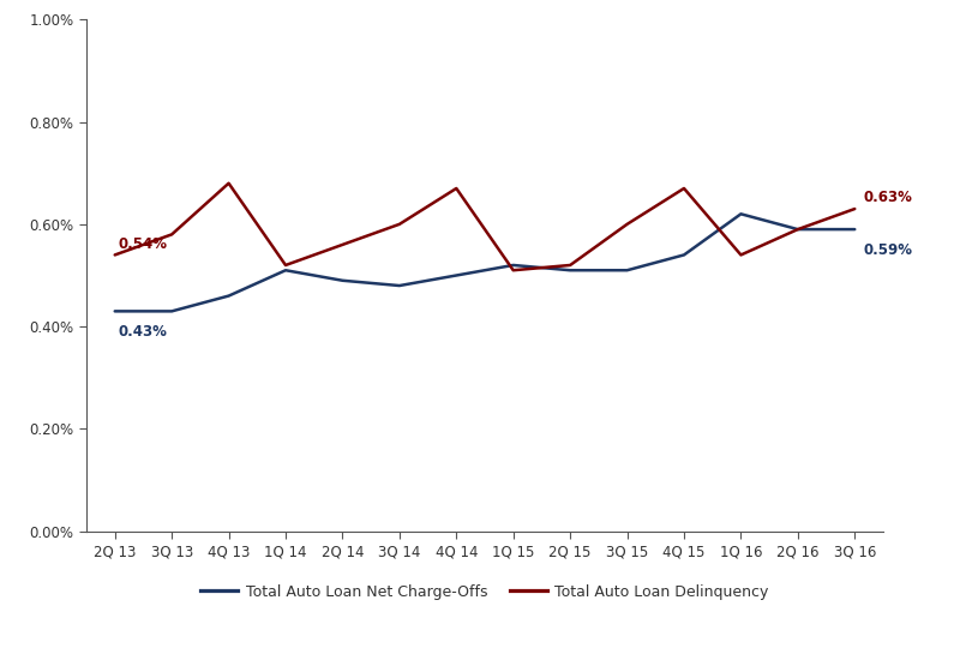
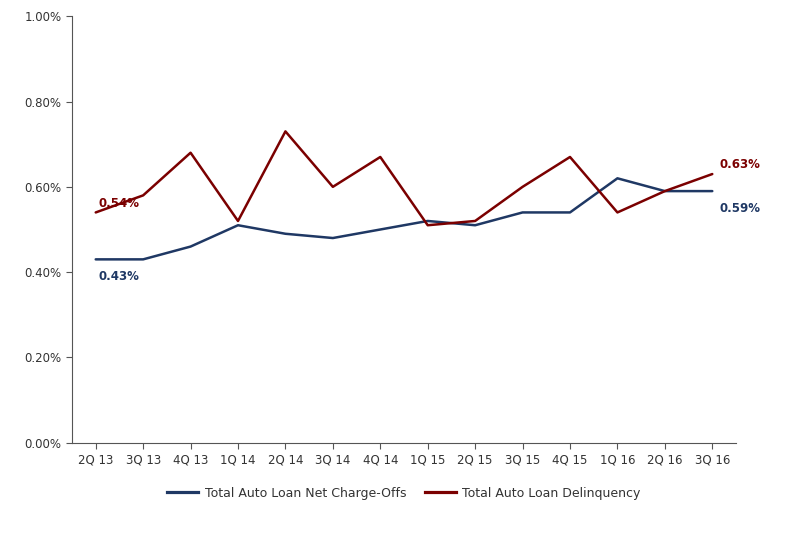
Total Auto Loan Delinquency/2Q 14: 0.56% -> 0.73%
Total Auto Loan Net Charge-Offs/3Q 15: 0.51% -> 0.54%
